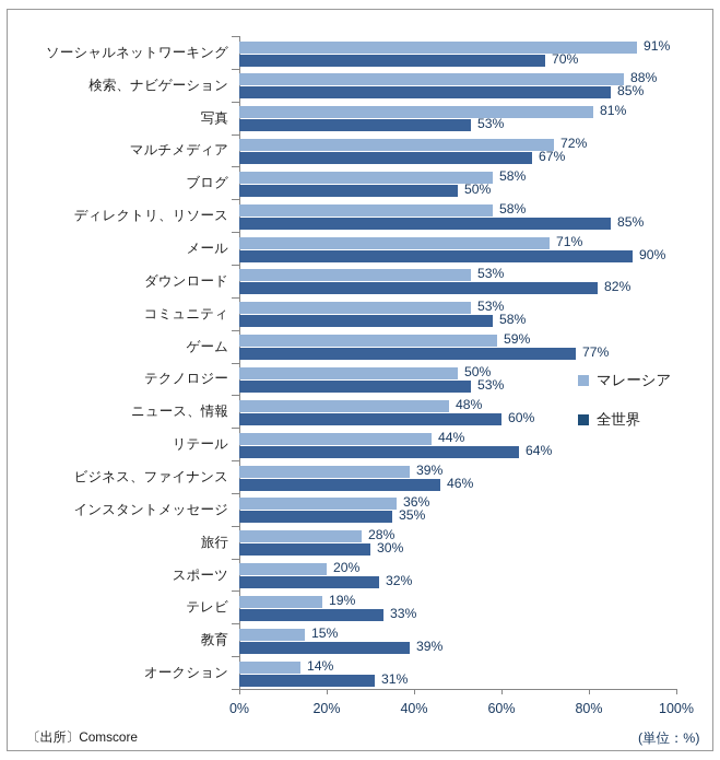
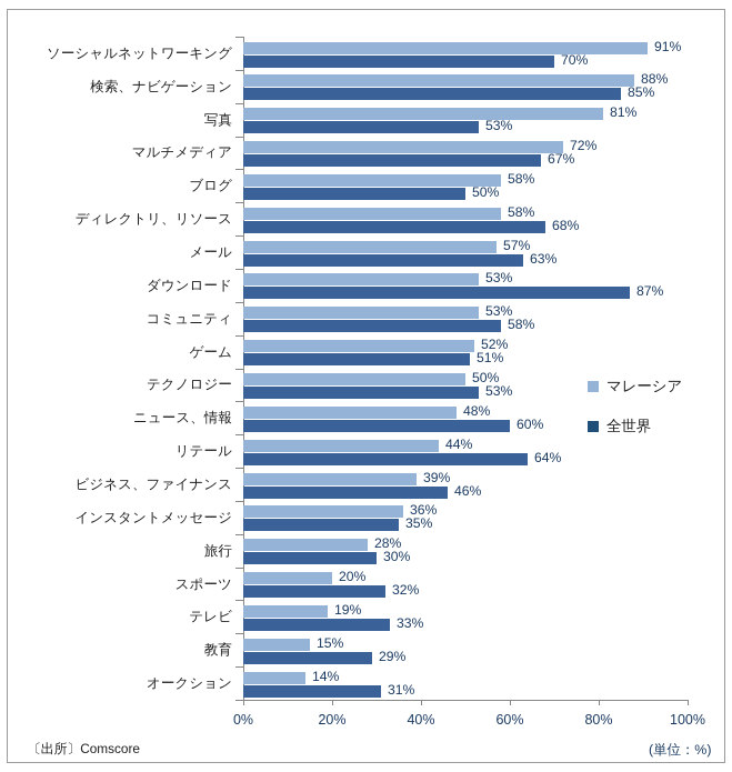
全世界/ディレクトリ、リソース: 85% -> 68%
マレーシア/メール: 71% -> 57%
全世界/メール: 90% -> 63%
全世界/ダウンロード: 82% -> 87%
マレーシア/ゲーム: 59% -> 52%
全世界/ゲーム: 77% -> 51%
全世界/教育: 39% -> 29%
